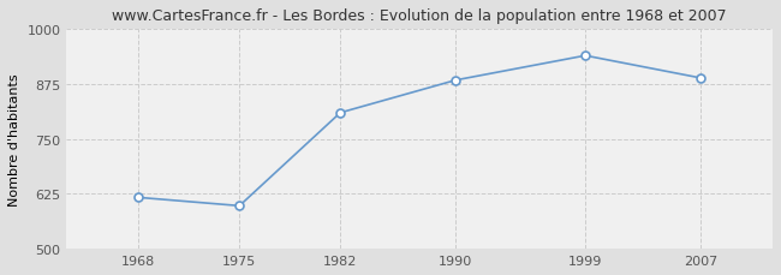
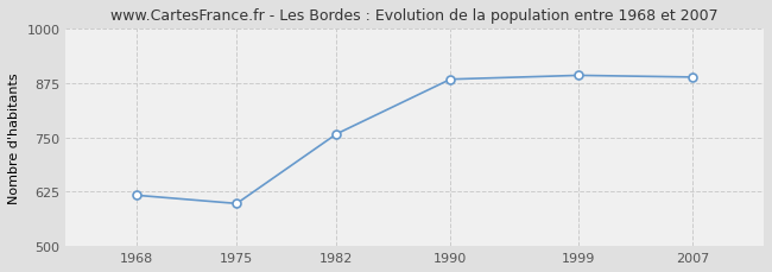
1982: 810 -> 758
1999: 940 -> 893
